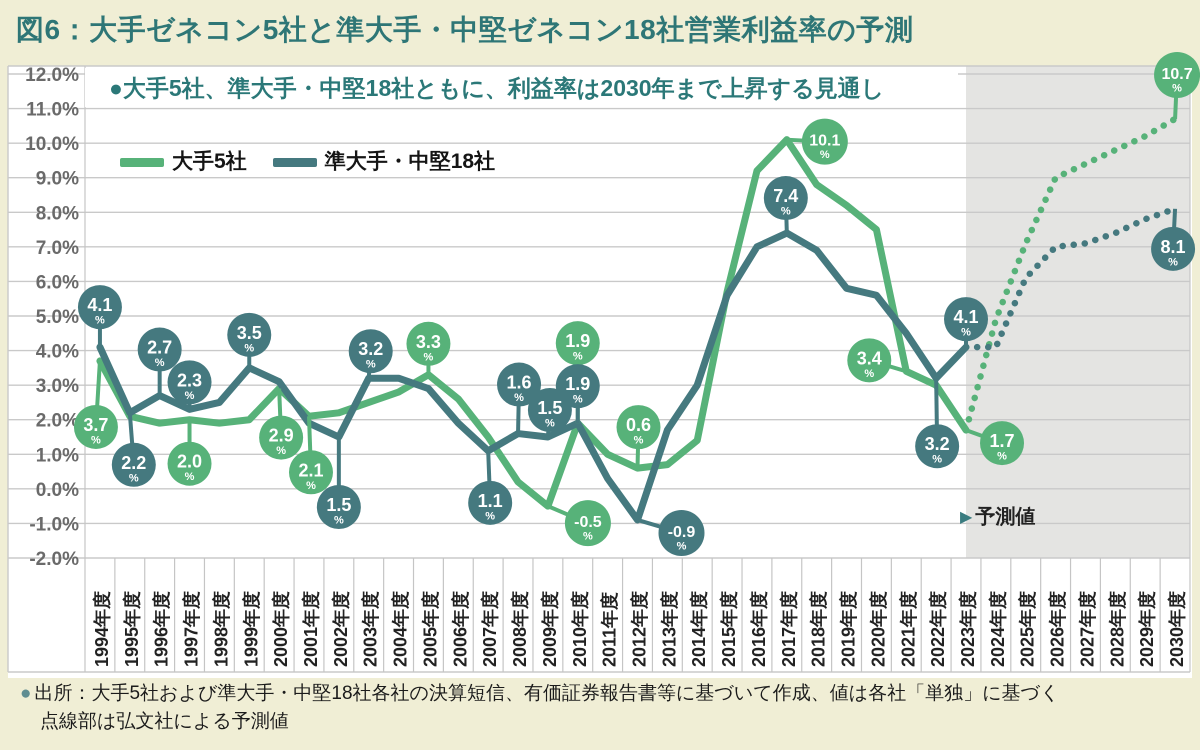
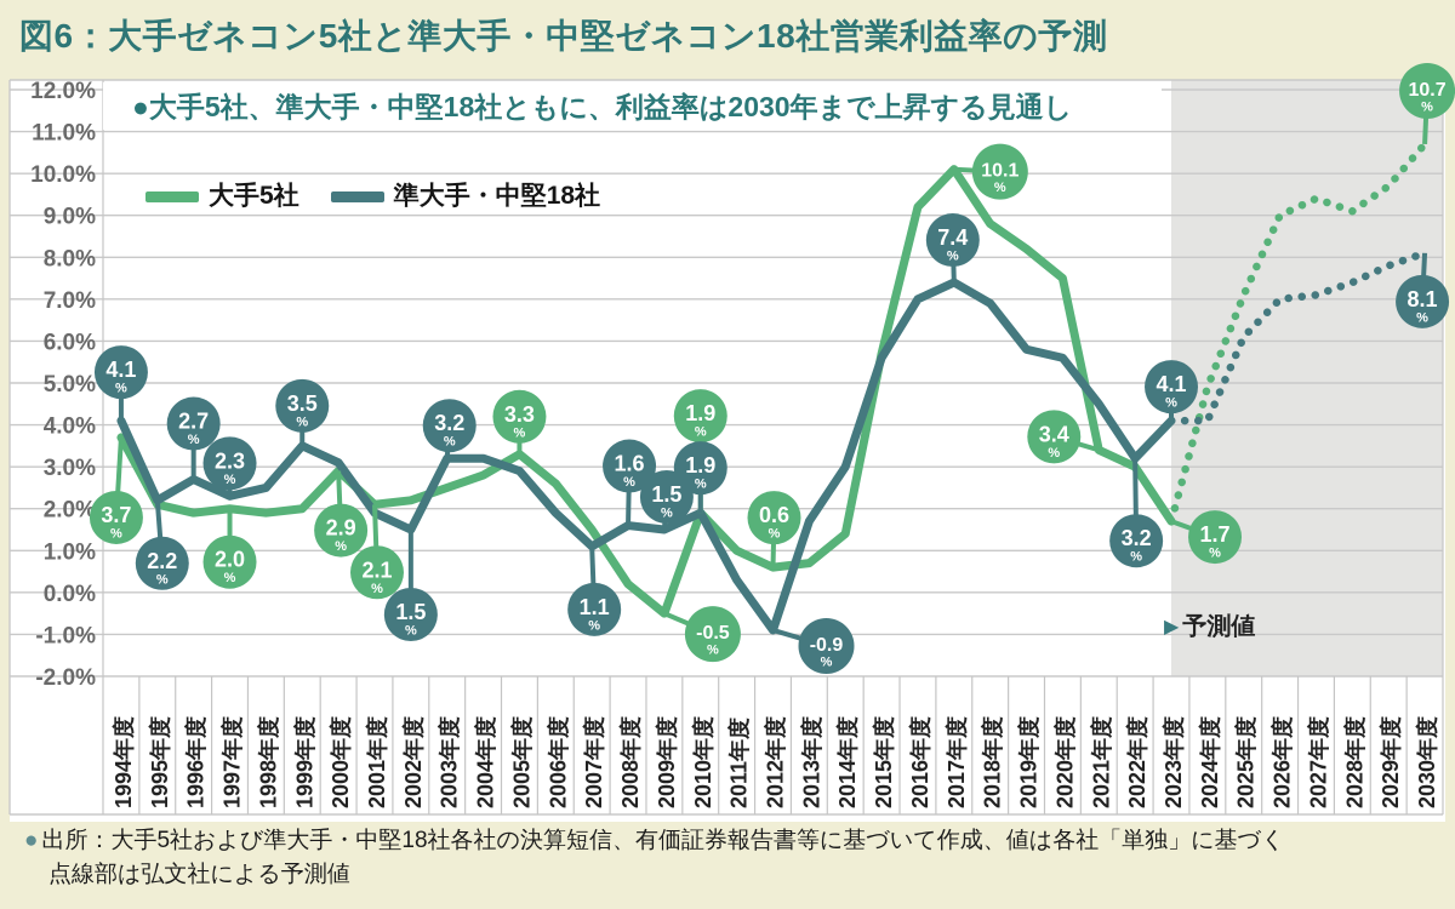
大手5社/2028年度: 9.8% -> 9.1%
大手5社/2029年度: 10.2% -> 9.7%
